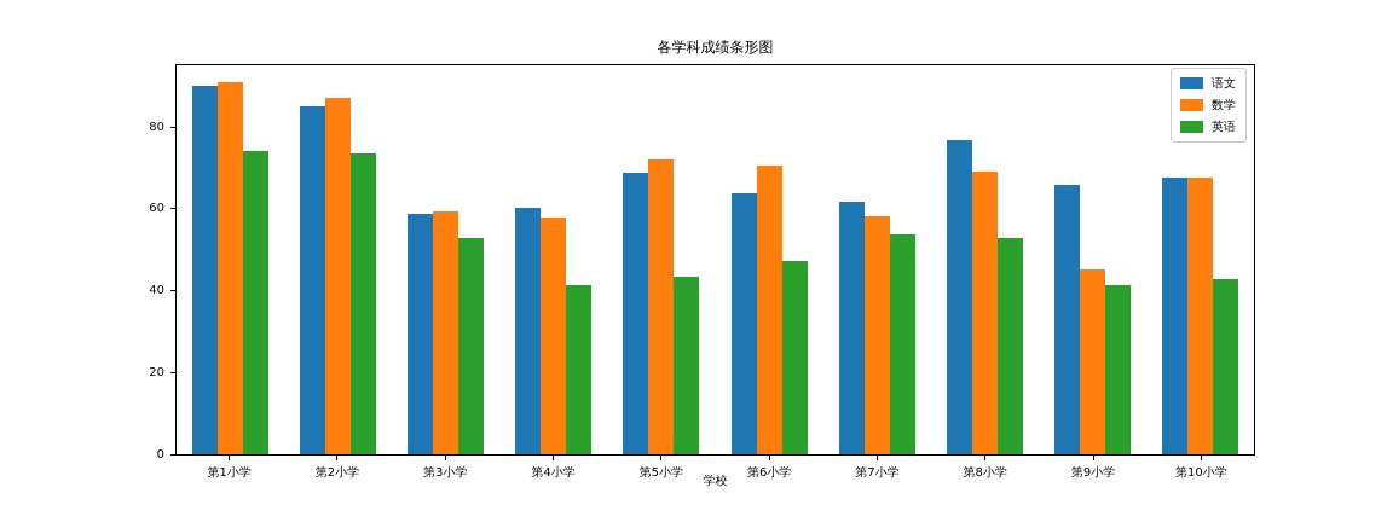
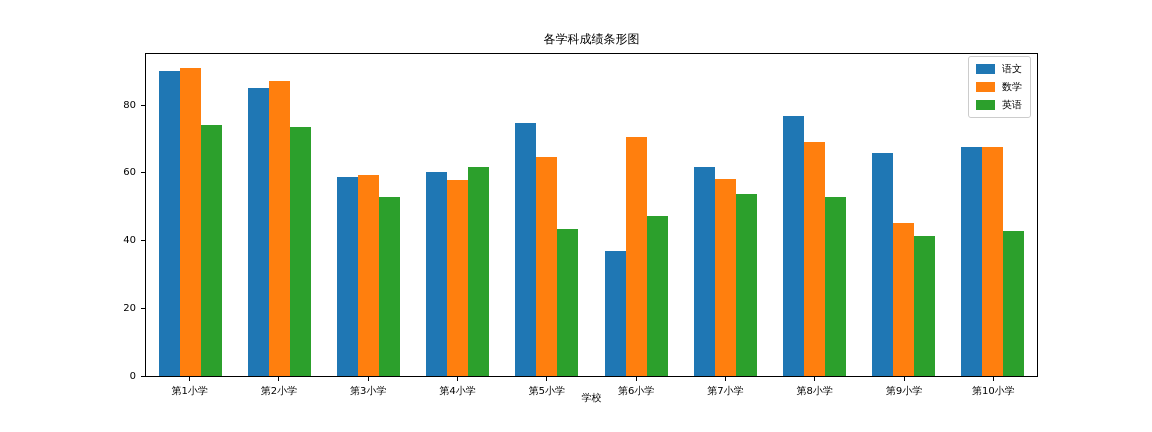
英语/第4小学: 42 -> 62
语文/第5小学: 69 -> 75
数学/第5小学: 72 -> 65
语文/第6小学: 64 -> 37
